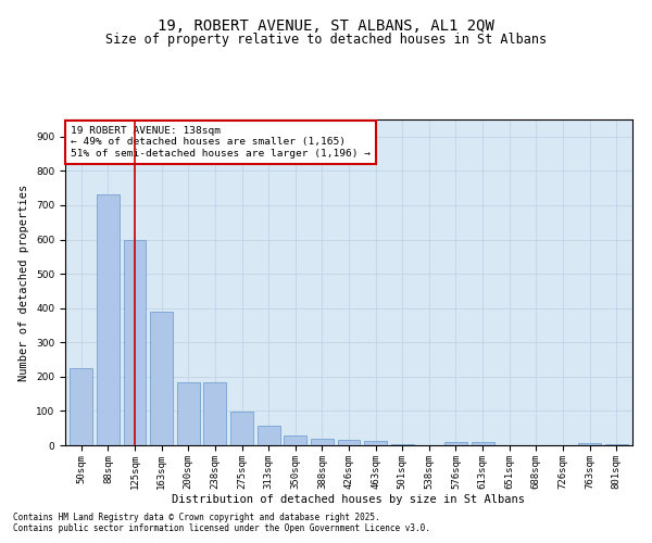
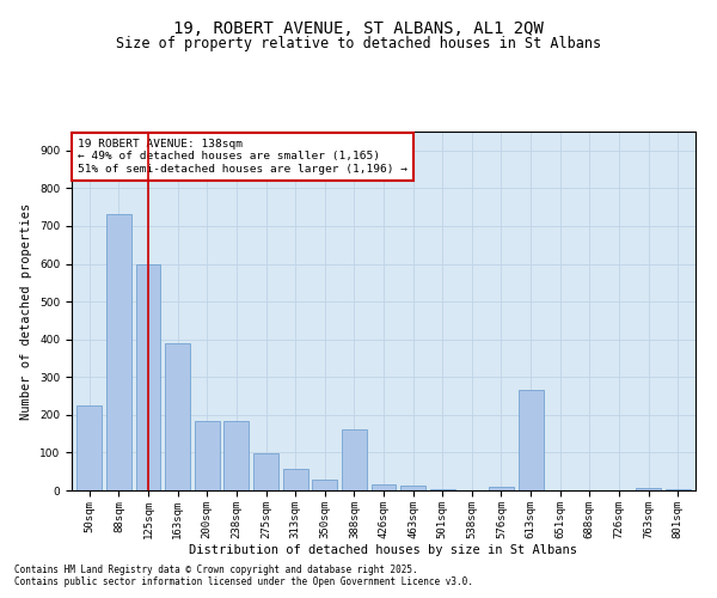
388sqm: 20 -> 160
613sqm: 8 -> 265
